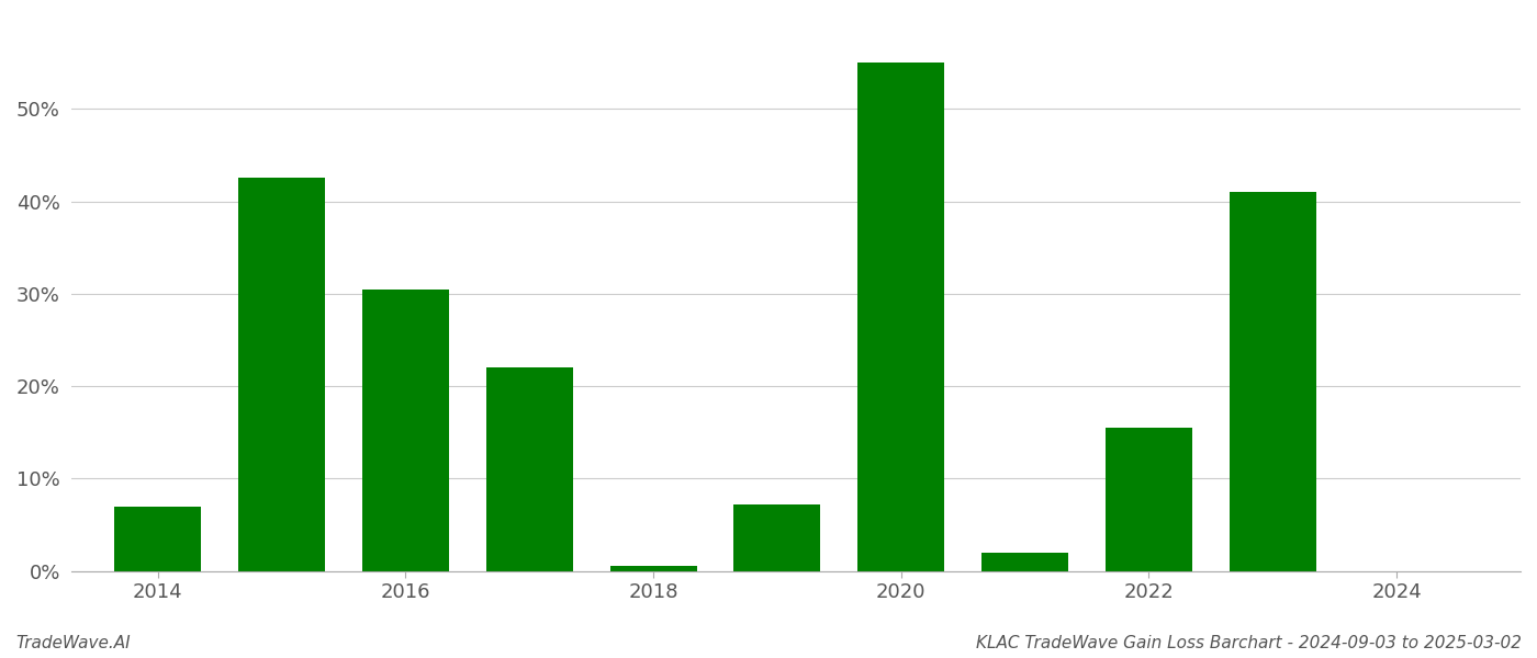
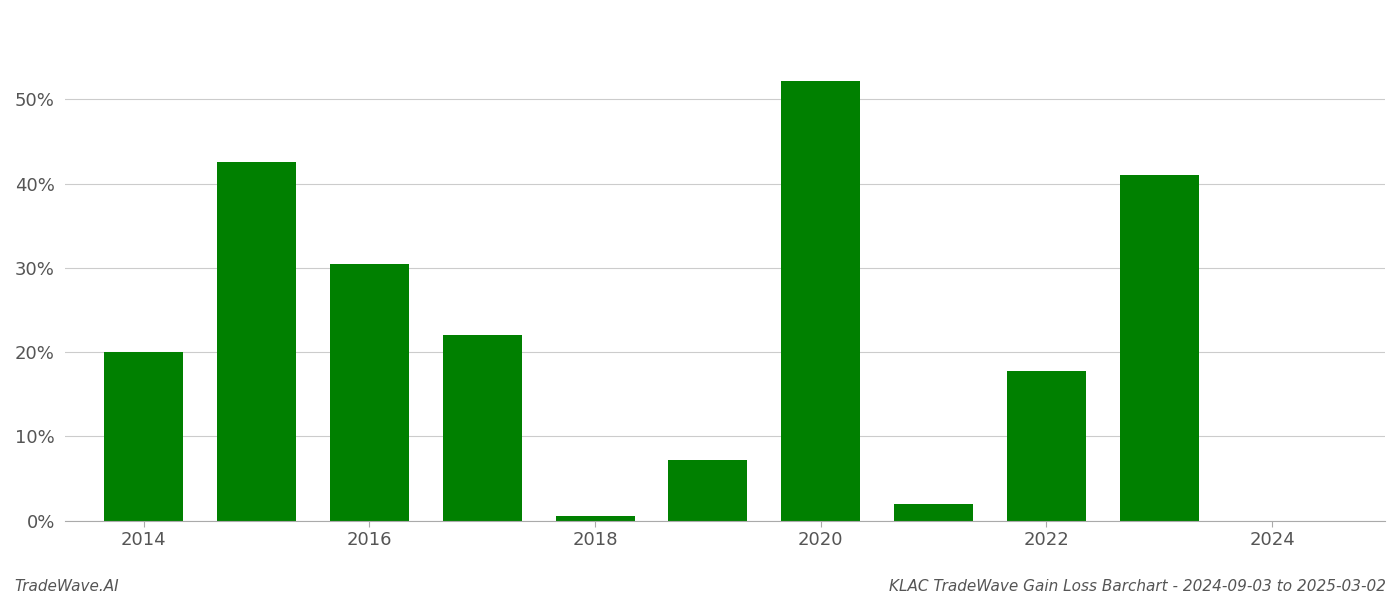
2014: 7.0% -> 20.0%
2020: 55.0% -> 52.2%
2022: 15.5% -> 17.8%
